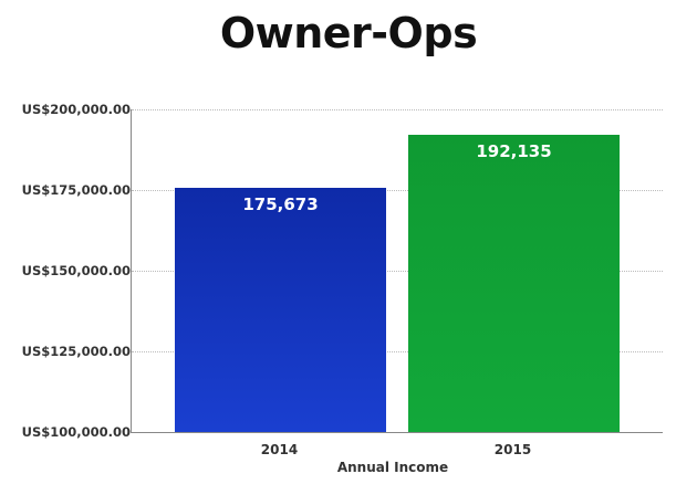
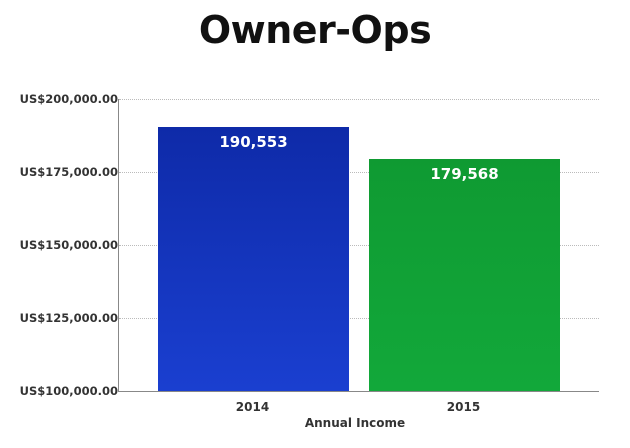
2014: 175,673 -> 190,553
2015: 192,135 -> 179,568
